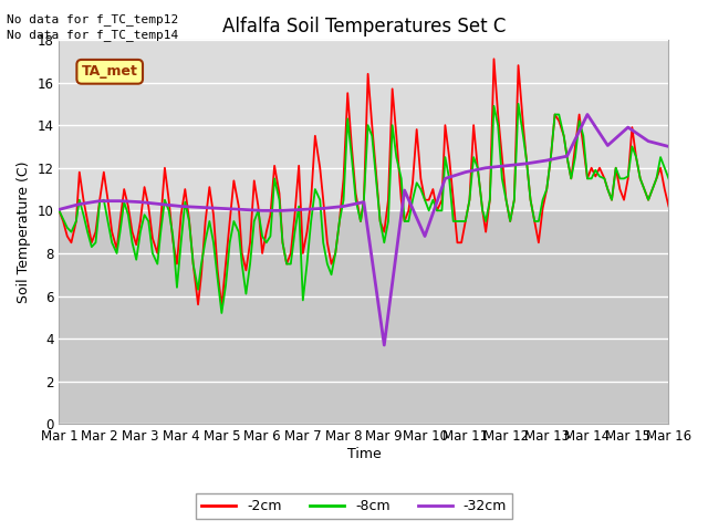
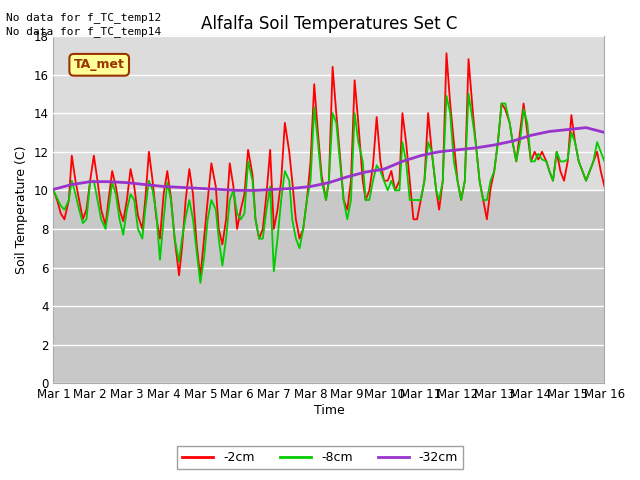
-32cm/Mar 9: 3.7 -> 10.7
-32cm/Mar 10: 8.8 -> 11.1
-32cm/Mar 14: 14.5 -> 12.8
-32cm/Mar 15: 13.9 -> 13.2
